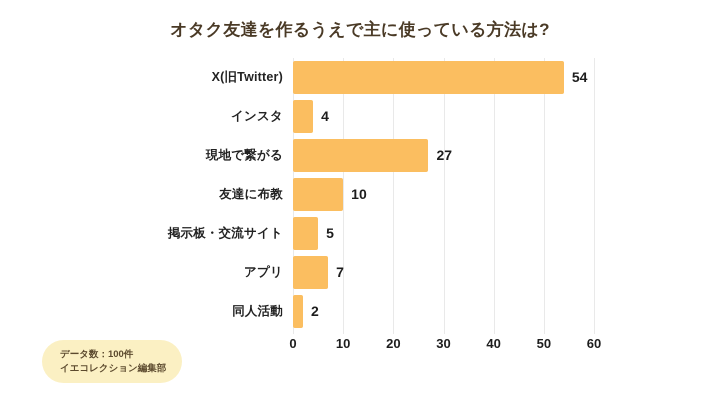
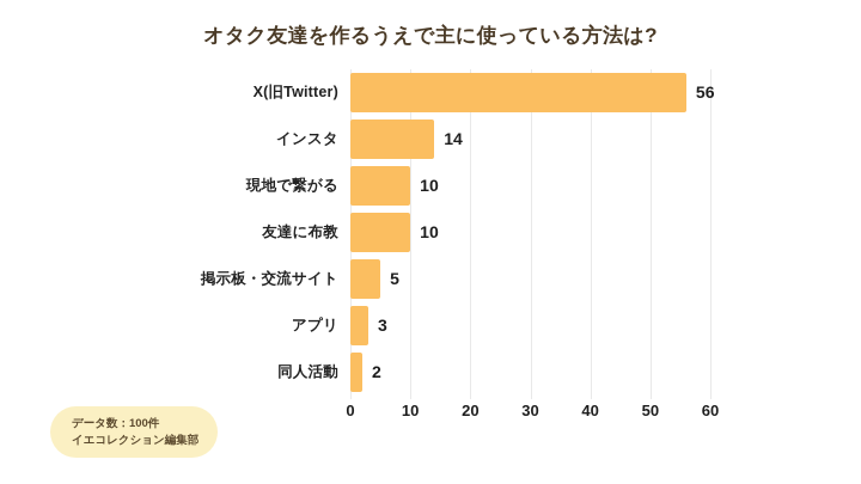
X(旧Twitter): 54 -> 56
インスタ: 4 -> 14
現地で繋がる: 27 -> 10
アプリ: 7 -> 3
